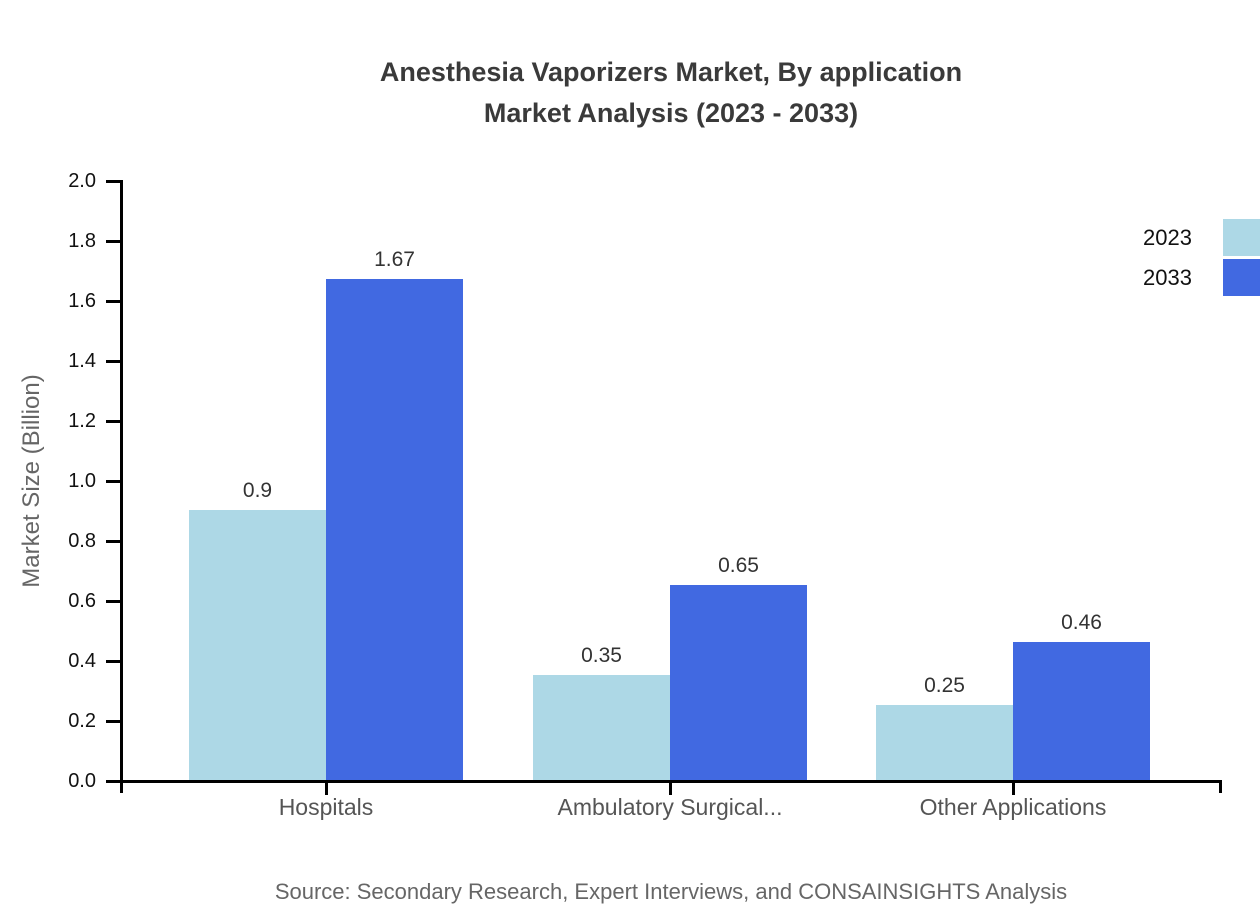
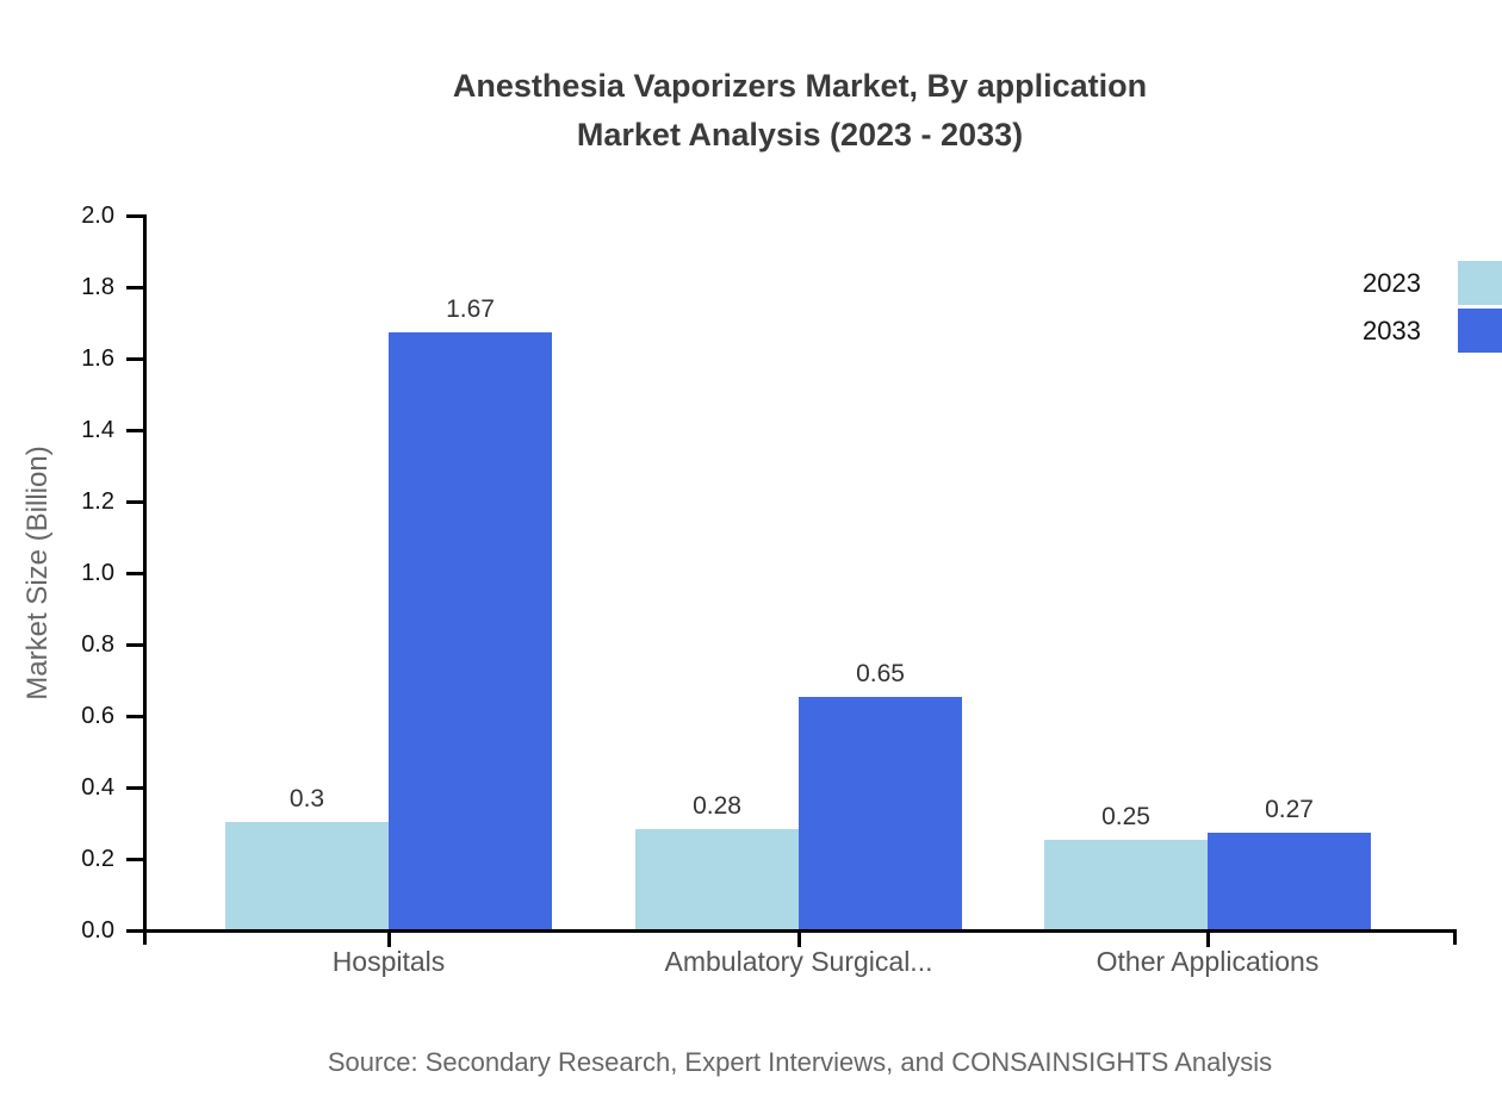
2023/Hospitals: 0.9 -> 0.3
2023/Ambulatory Surgical...: 0.35 -> 0.28
2033/Other Applications: 0.46 -> 0.27
